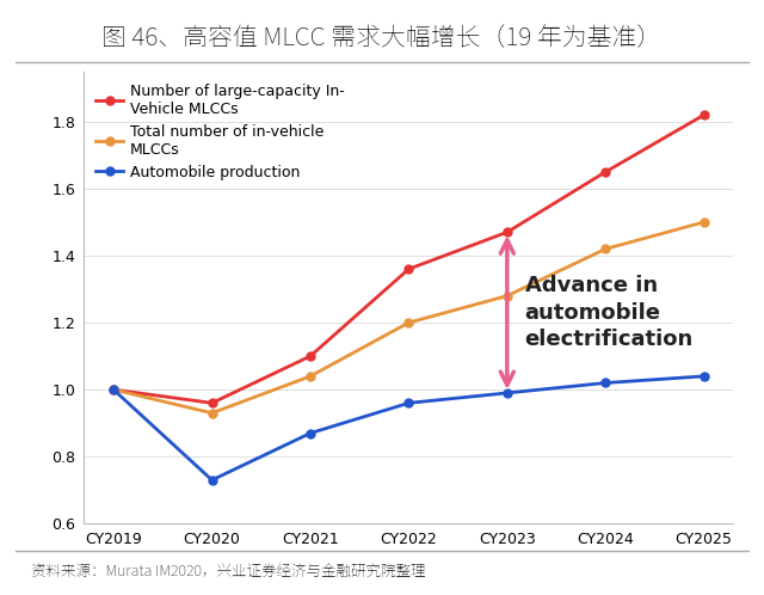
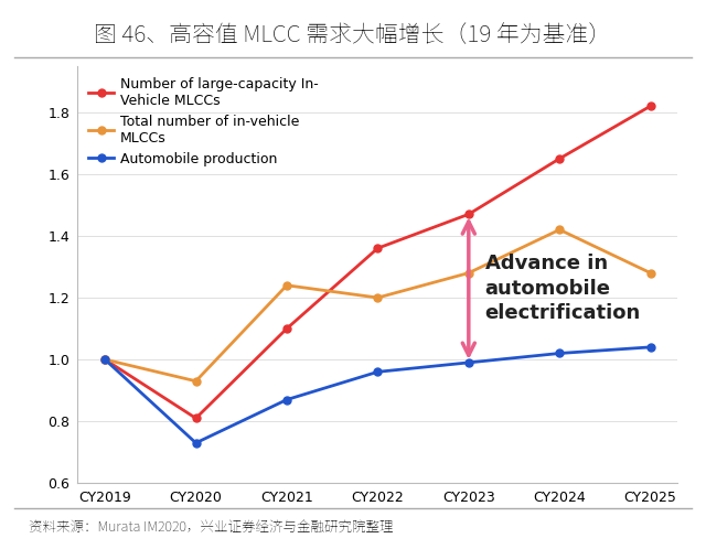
Number of large-capacity In- Vehicle MLCCs/CY2020: 0.96 -> 0.81
Total number of in-vehicle MLCCs/CY2021: 1.04 -> 1.24
Total number of in-vehicle MLCCs/CY2025: 1.50 -> 1.28
